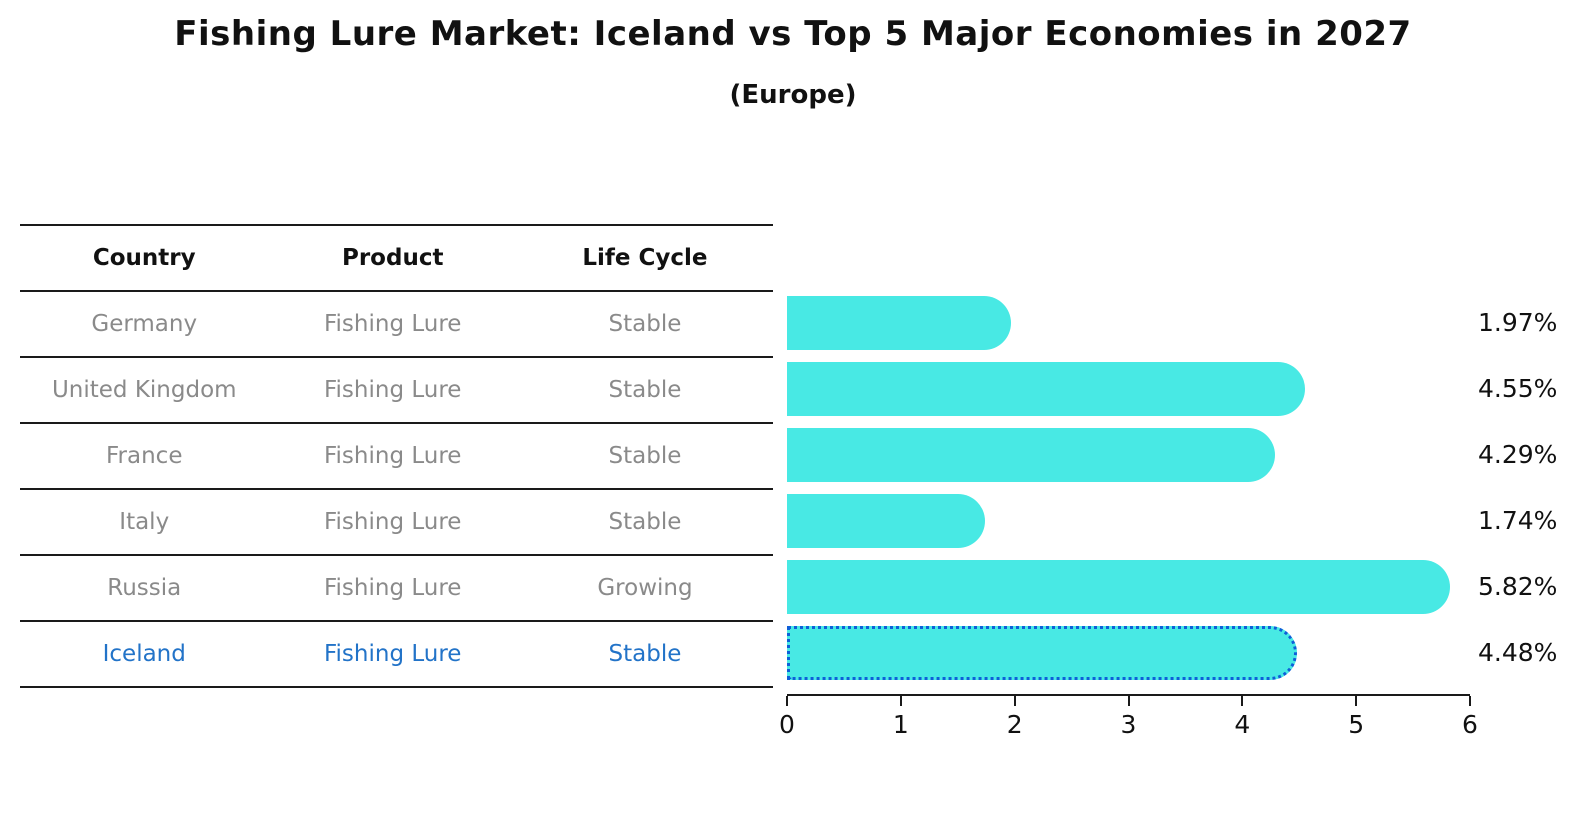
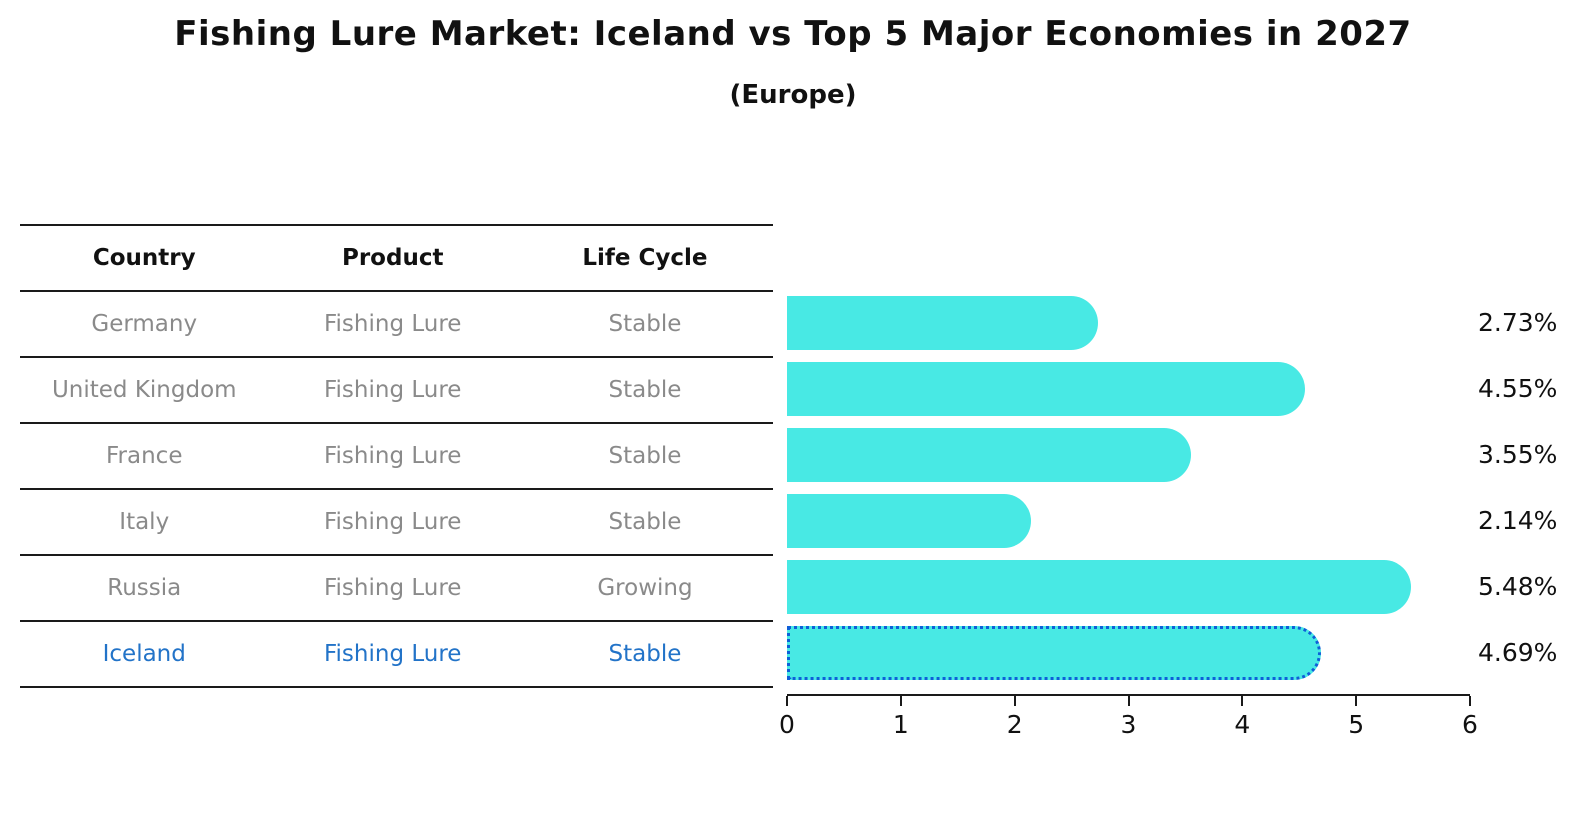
Germany: 1.97% -> 2.73%
France: 4.29% -> 3.55%
Italy: 1.74% -> 2.14%
Russia: 5.82% -> 5.48%
Iceland: 4.48% -> 4.69%
